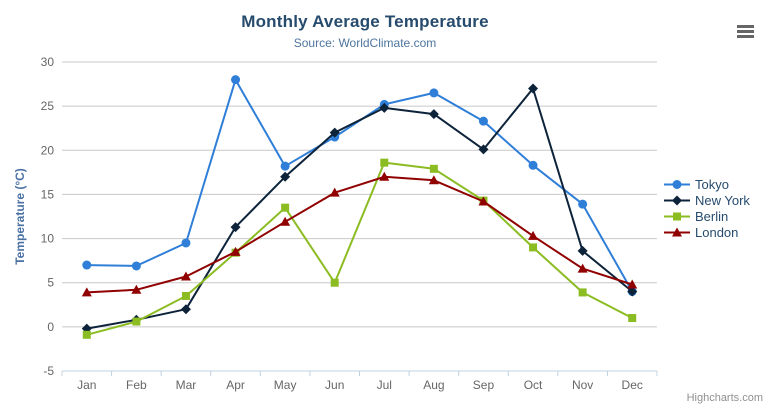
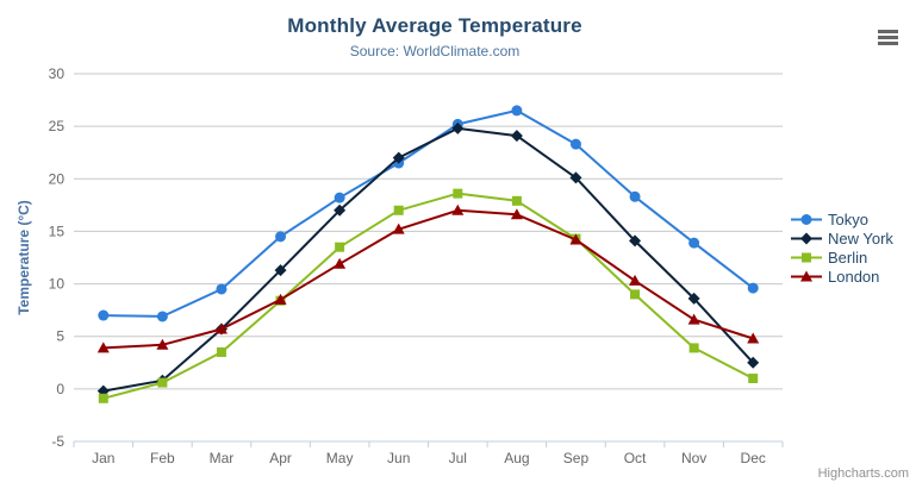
New York/Mar: 2 -> 6
Tokyo/Apr: 28 -> 14
Berlin/Jun: 5 -> 17
New York/Oct: 27 -> 14
Tokyo/Dec: 4 -> 10
New York/Dec: 4 -> 2
